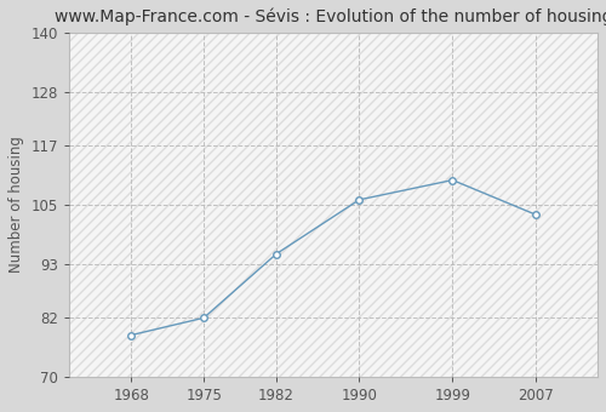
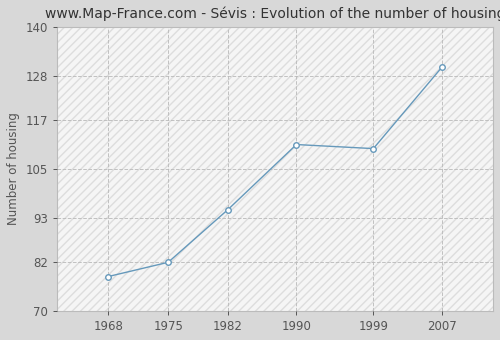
1990: 106.0 -> 111.0
2007: 103.0 -> 130.0
